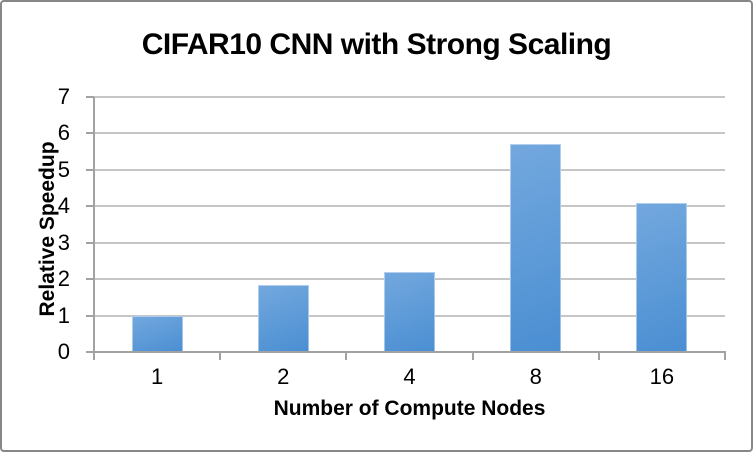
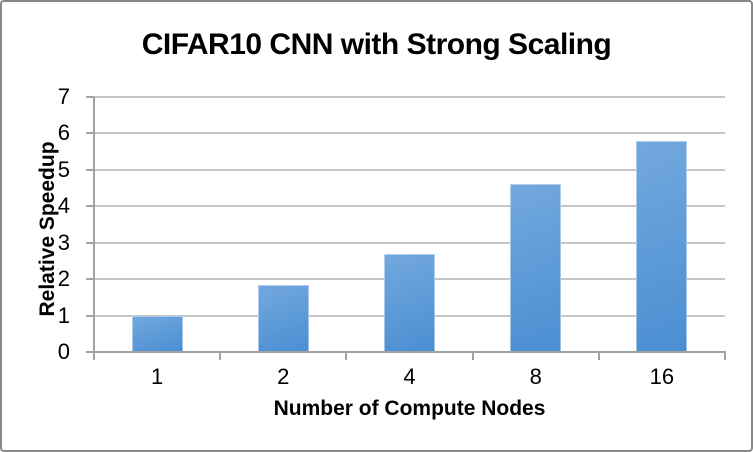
4: 2.2 -> 2.7
8: 5.7 -> 4.6
16: 4.1 -> 5.8
